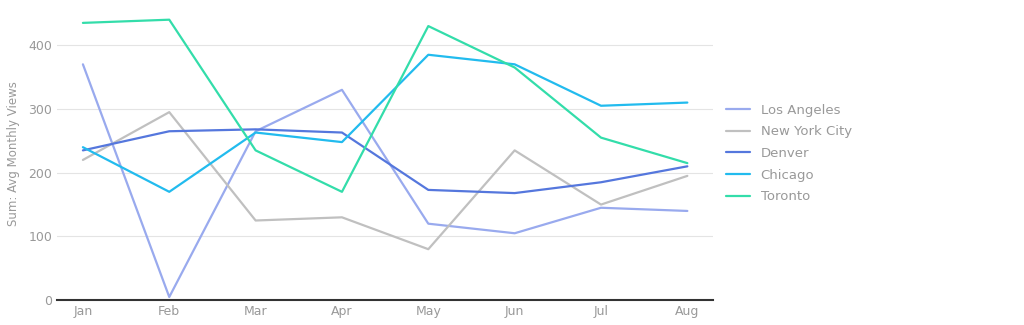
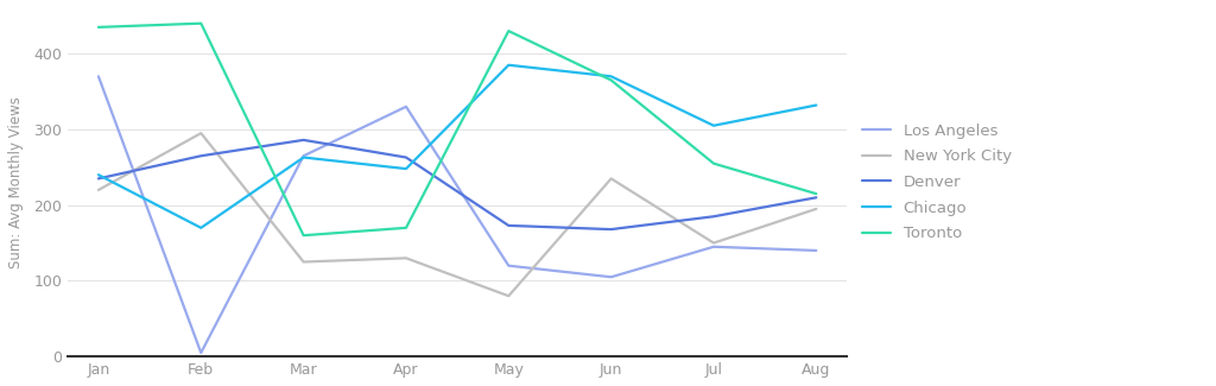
Denver/Mar: 268 -> 286
Toronto/Mar: 235 -> 160
Chicago/Aug: 310 -> 332
